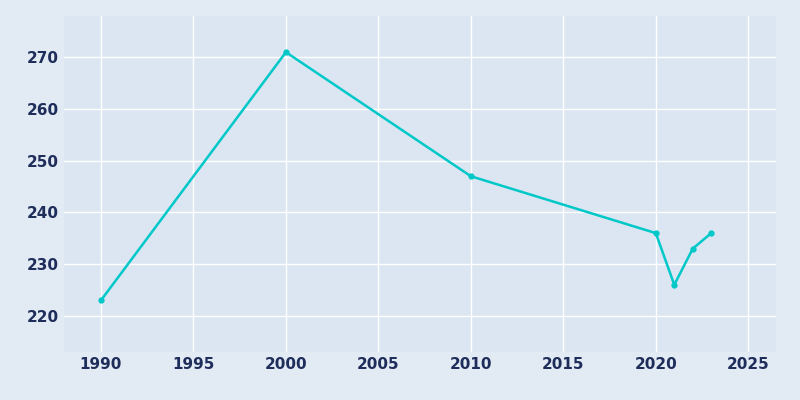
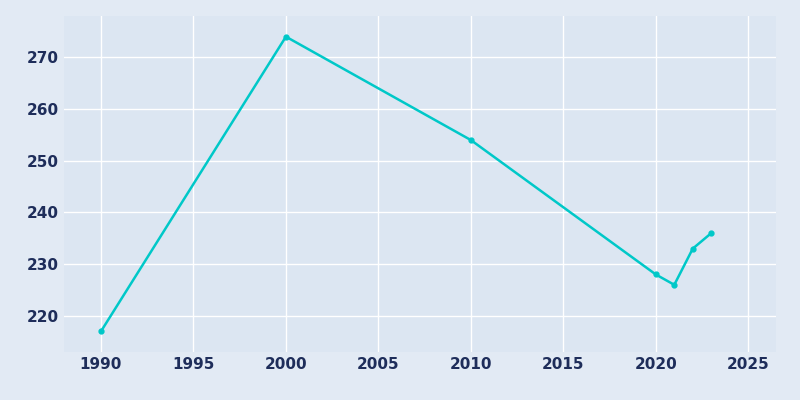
1990: 223 -> 217
2000: 271 -> 274
2010: 247 -> 254
2020: 236 -> 228
